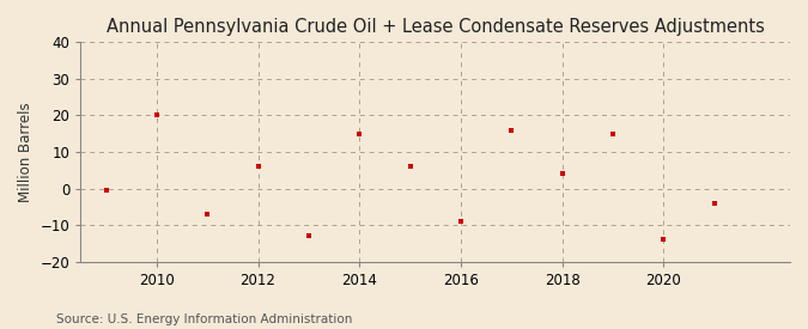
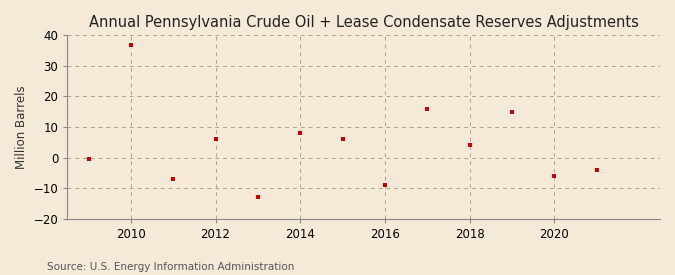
2010: 20.0 -> 37.0
2014: 15.0 -> 8.0
2020: -14.0 -> -6.0
